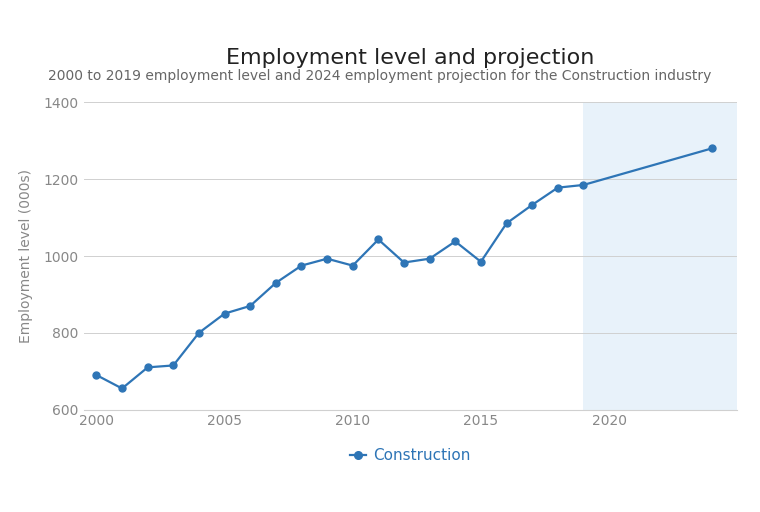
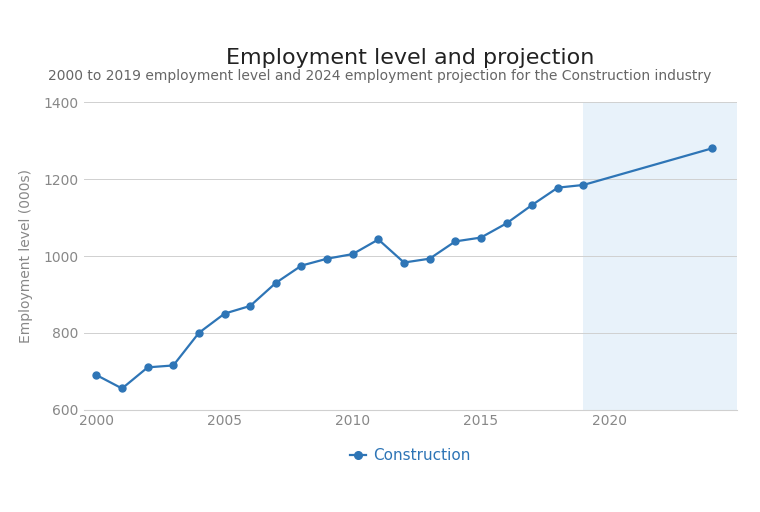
2010: 975 -> 1005
2015: 985 -> 1048
